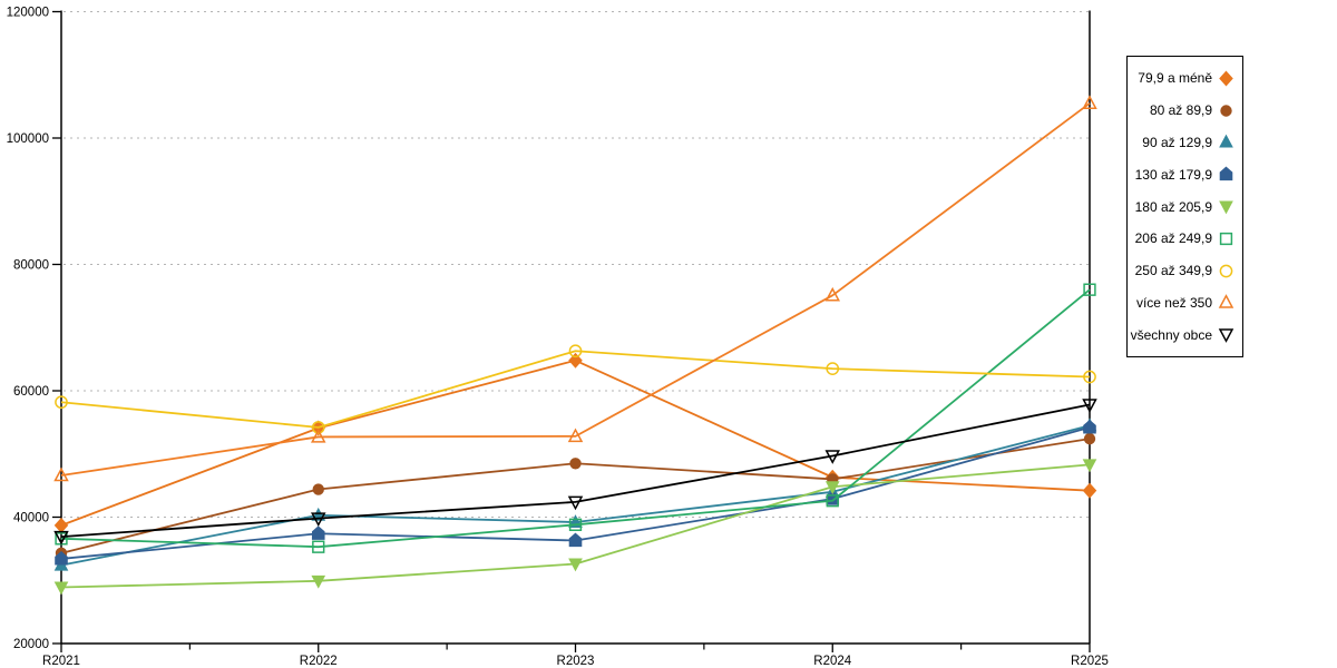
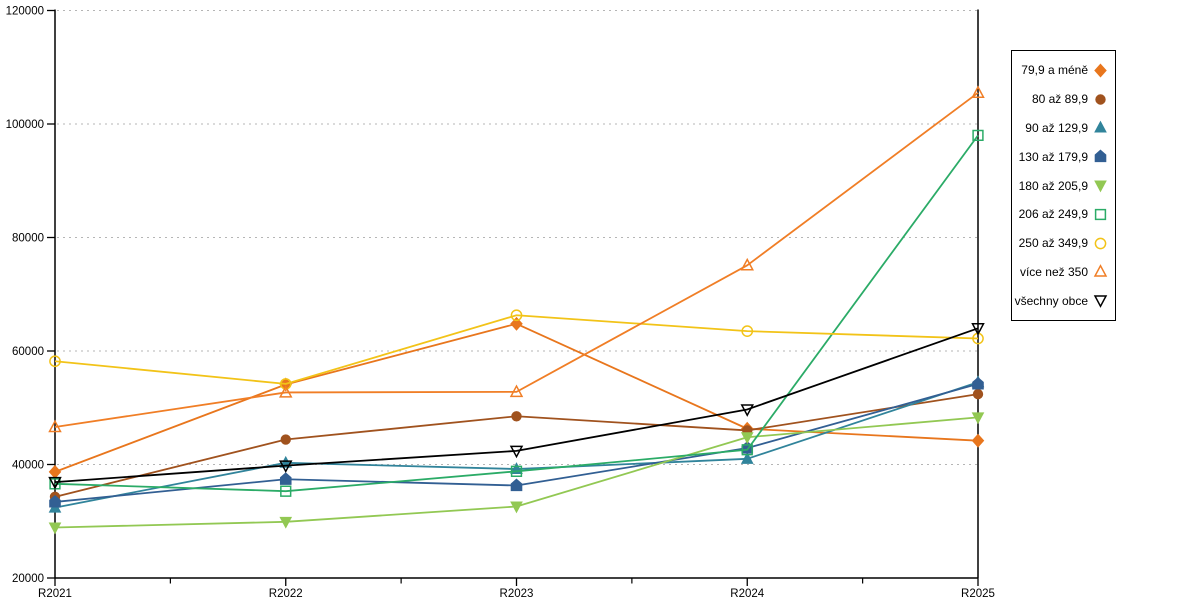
90 až 129,9/R2024: 44000 -> 41000
206 až 249,9/R2025: 76000 -> 98000
všechny obce/R2025: 58000 -> 64000
